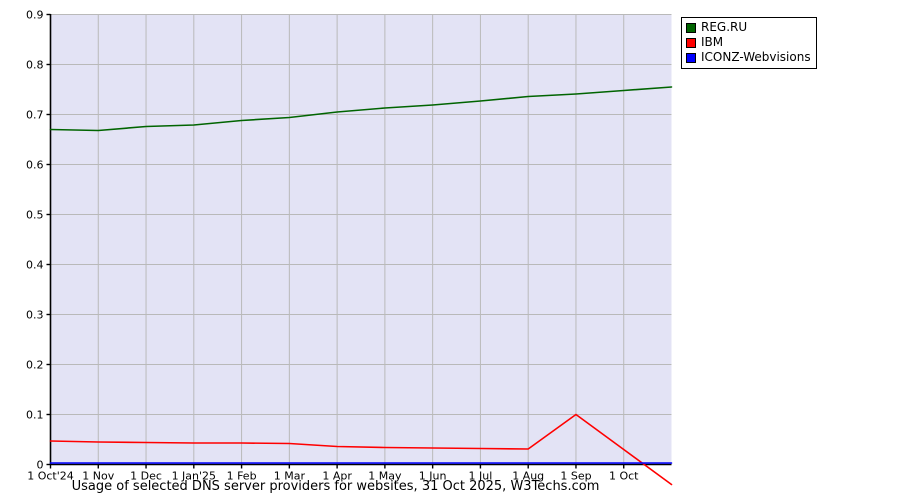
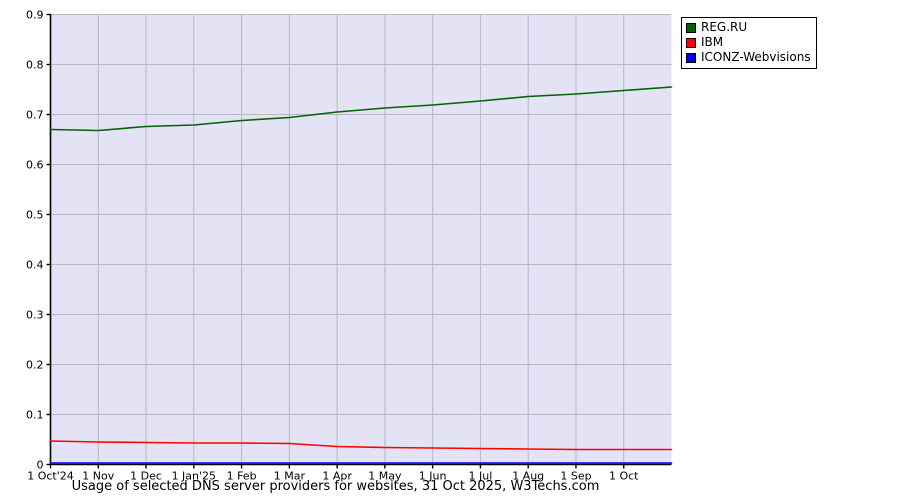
IBM/1 Sep: 0.10 -> 0.03
